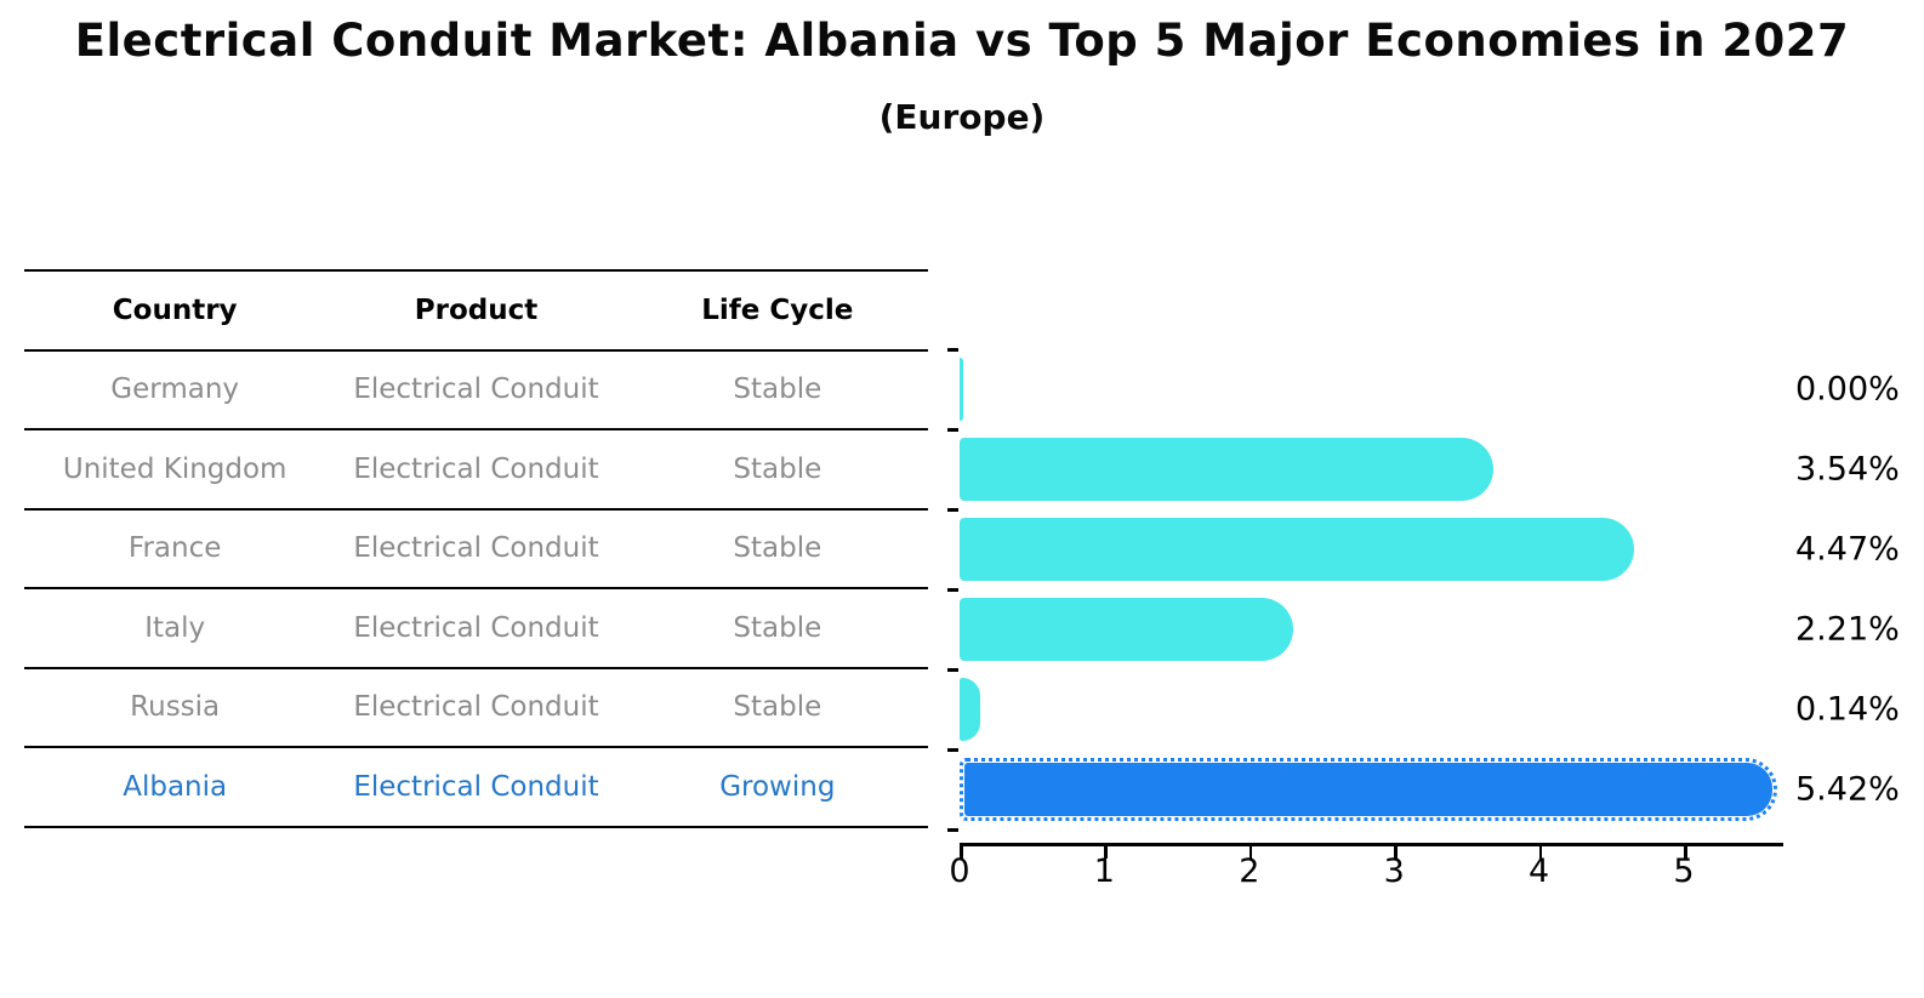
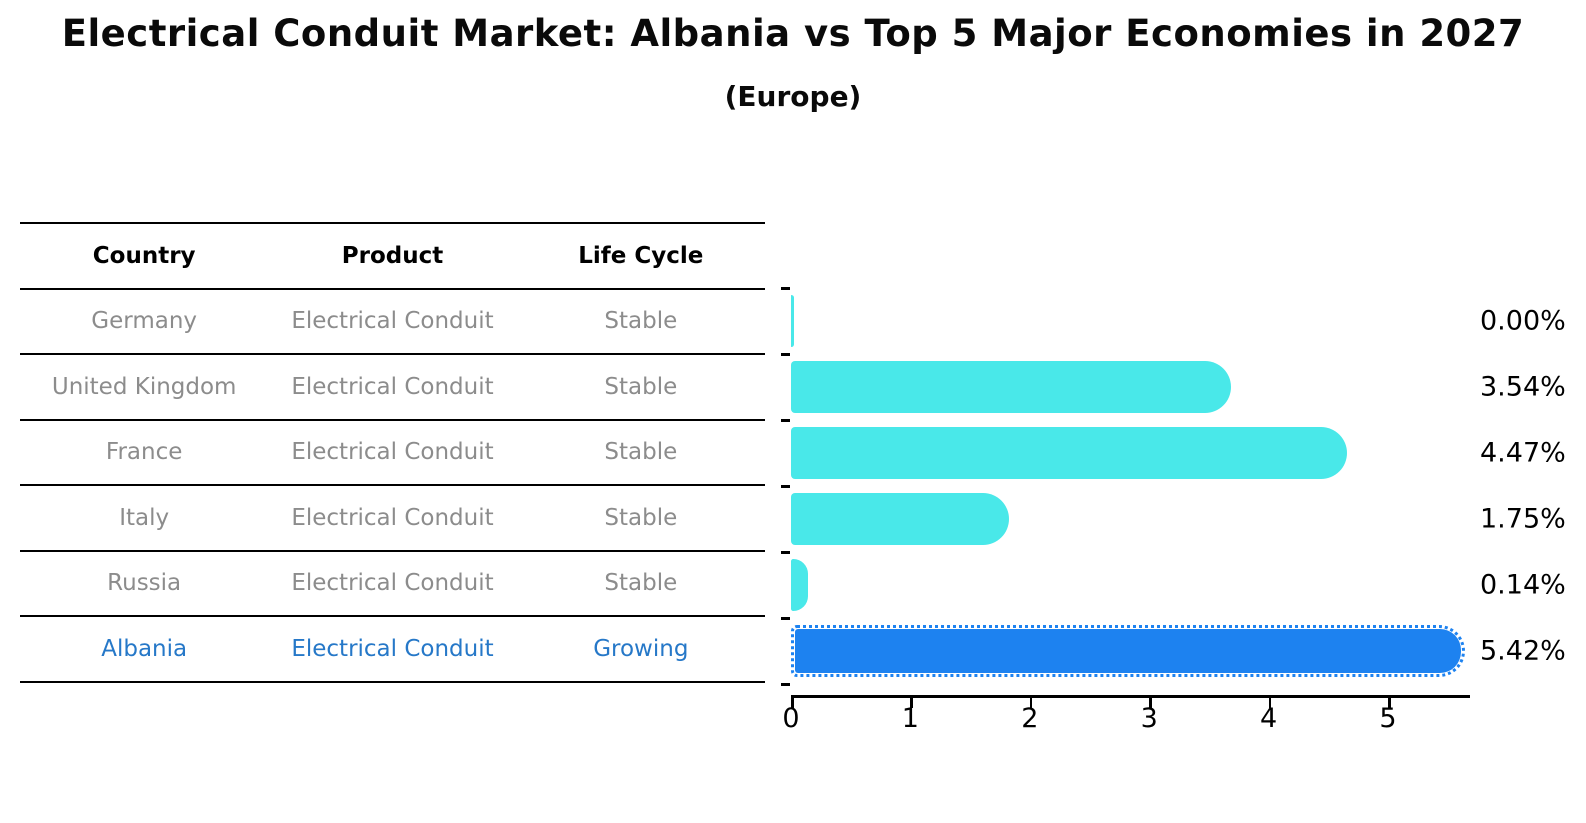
Italy: 2.21% -> 1.75%
